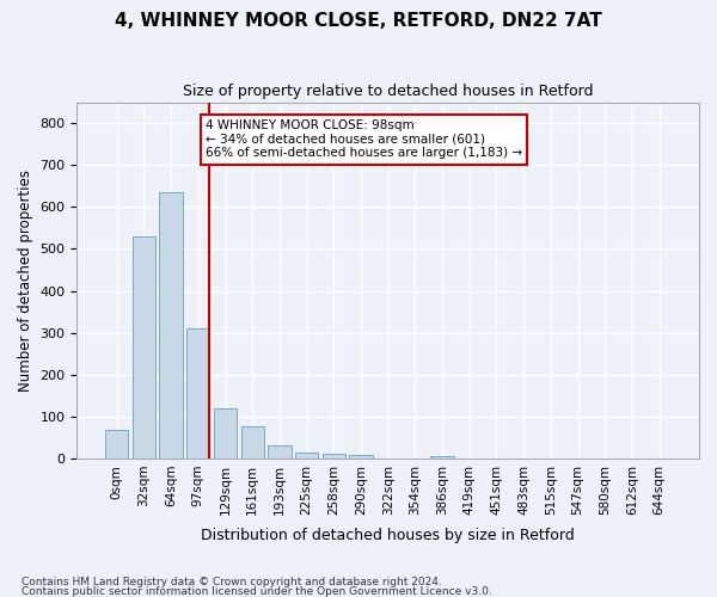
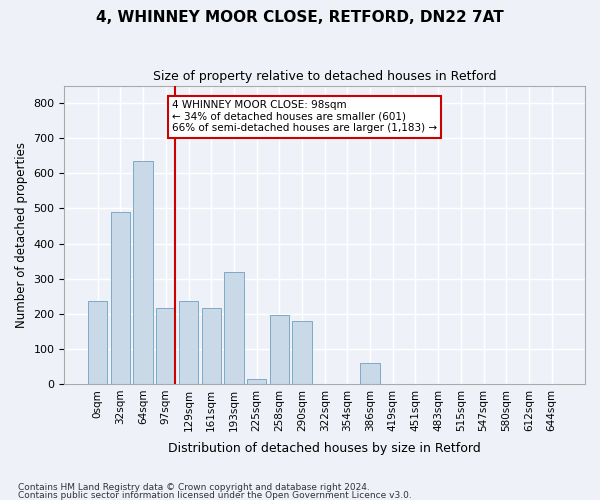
0sqm: 68 -> 235
32sqm: 530 -> 490
97sqm: 310 -> 215
129sqm: 120 -> 235
161sqm: 78 -> 215
193sqm: 30 -> 320
258sqm: 10 -> 195
290sqm: 7 -> 180
386sqm: 5 -> 60
